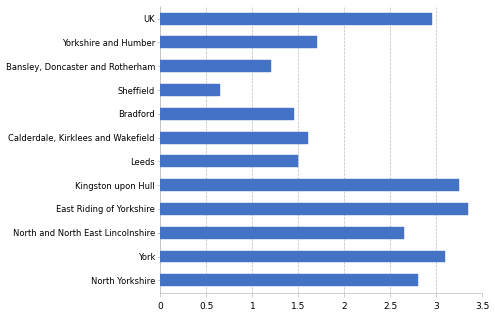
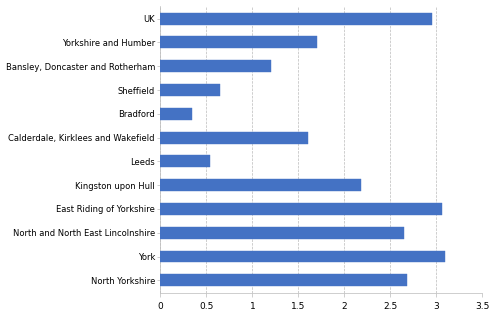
Bradford: 1.45 -> 0.34
Leeds: 1.50 -> 0.54
Kingston upon Hull: 3.25 -> 2.18
East Riding of Yorkshire: 3.35 -> 3.06
North Yorkshire: 2.80 -> 2.68
